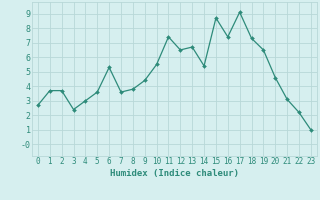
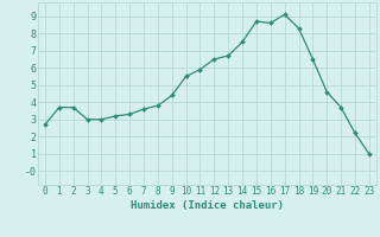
3: 2.4 -> 3.0
5: 3.6 -> 3.2
6: 5.3 -> 3.3
11: 7.4 -> 5.9
14: 5.4 -> 7.5
16: 7.4 -> 8.6
18: 7.3 -> 8.3
21: 3.1 -> 3.7
